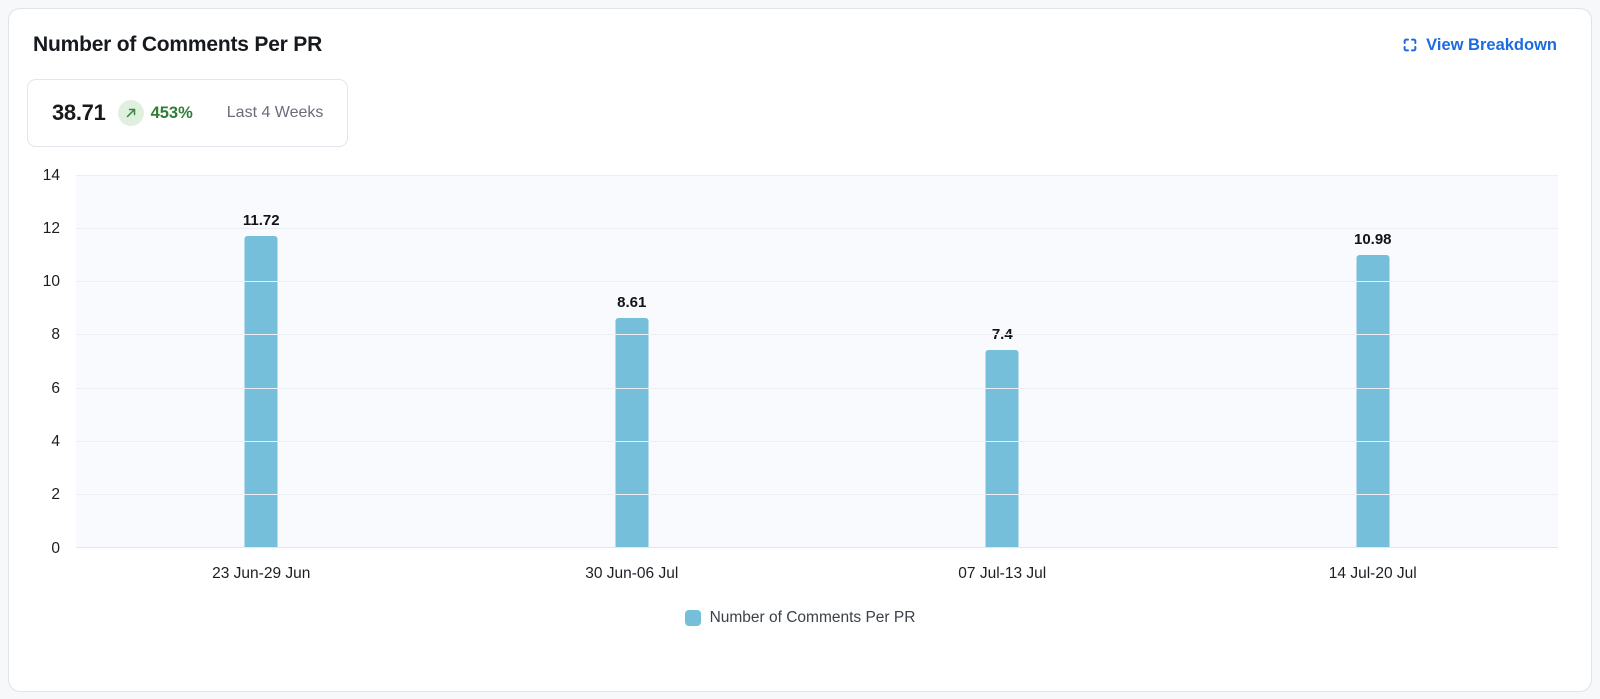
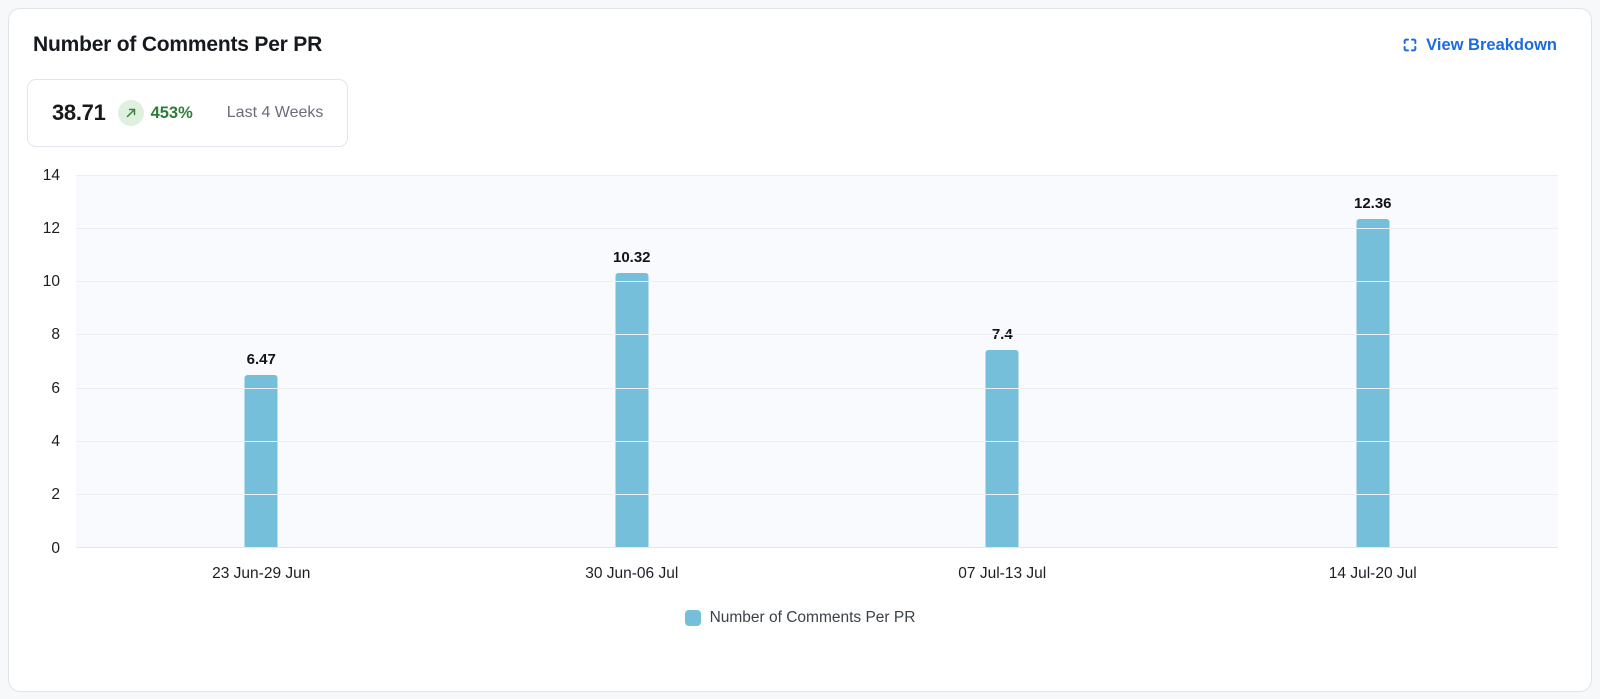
23 Jun-29 Jun: 11.72 -> 6.47
30 Jun-06 Jul: 8.61 -> 10.32
14 Jul-20 Jul: 10.98 -> 12.36
